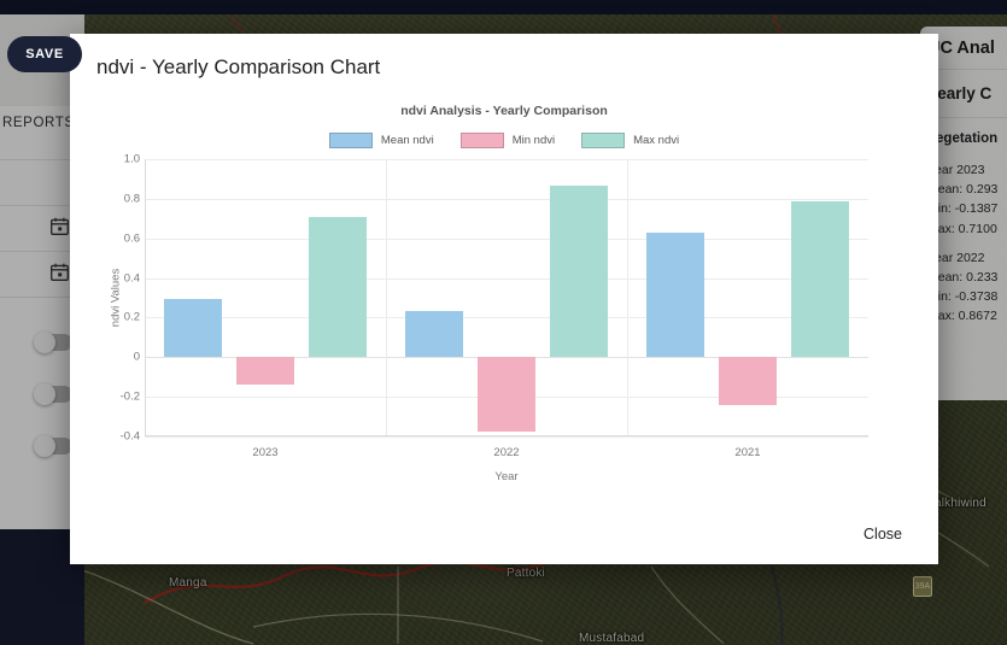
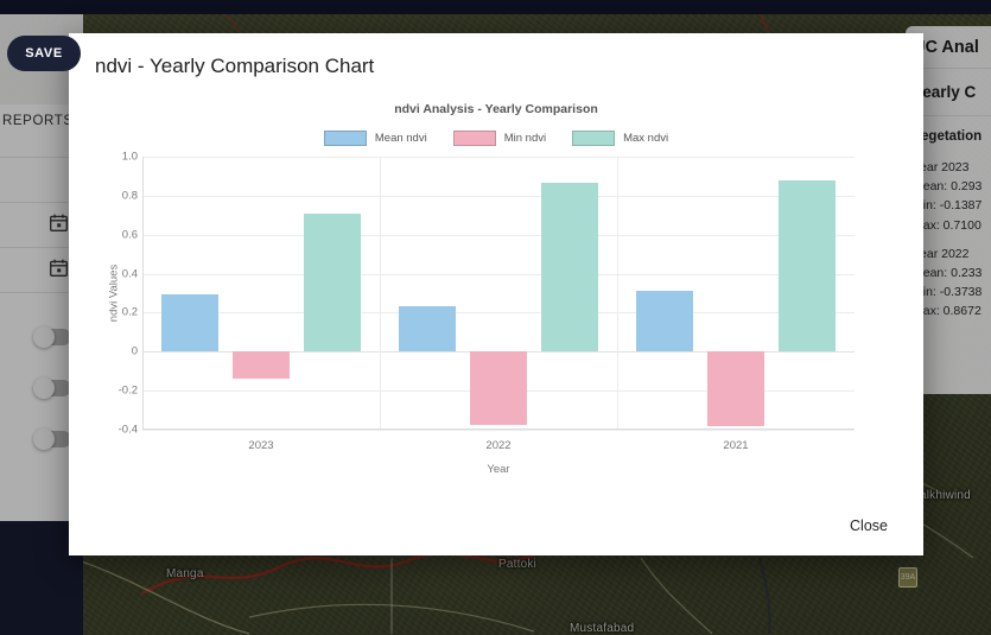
Mean ndvi/2021: 0.63 -> 0.31
Min ndvi/2021: -0.24 -> -0.38
Max ndvi/2021: 0.79 -> 0.88
